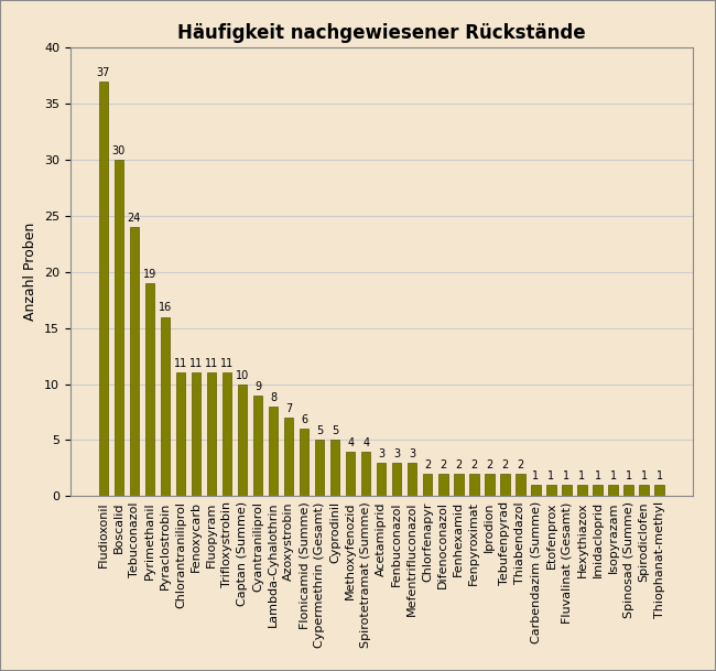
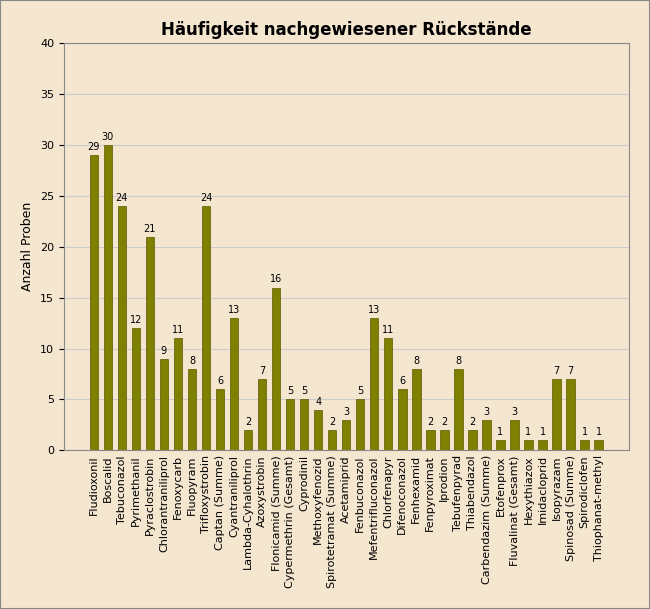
Fludioxonil: 37 -> 29
Pyrimethanil: 19 -> 12
Pyraclostrobin: 16 -> 21
Chlorantraniliprol: 11 -> 9
Fluopyram: 11 -> 8
Trifloxystrobin: 11 -> 24
Captan (Summe): 10 -> 6
Cyantraniliprol: 9 -> 13
Lambda-Cyhalothrin: 8 -> 2
Flonicamid (Summe): 6 -> 16
Spirotetramat (Summe): 4 -> 2
Fenbuconazol: 3 -> 5
Mefentrifluconazol: 3 -> 13
Chlorfenapyr: 2 -> 11
Difenoconazol: 2 -> 6
Fenhexamid: 2 -> 8
Tebufenpyrad: 2 -> 8
Carbendazim (Summe): 1 -> 3
Fluvalinat (Gesamt): 1 -> 3
Isopyrazam: 1 -> 7
Spinosad (Summe): 1 -> 7
